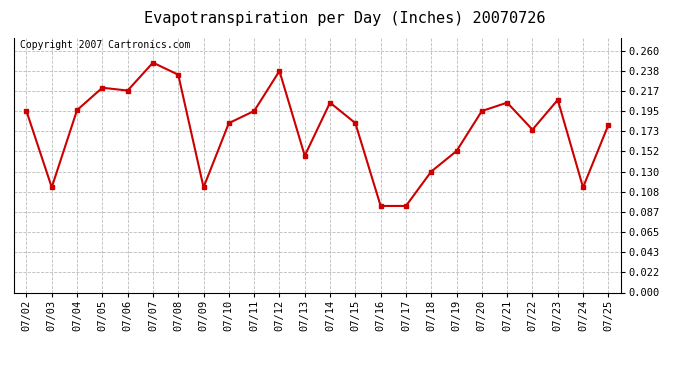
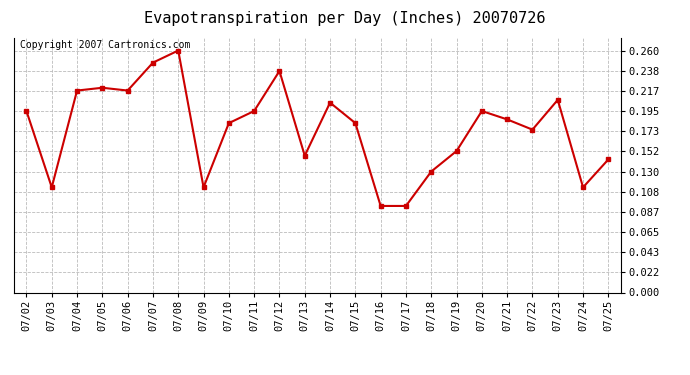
07/04: 0.196 -> 0.217
07/08: 0.234 -> 0.260
07/21: 0.204 -> 0.186
07/25: 0.180 -> 0.143
